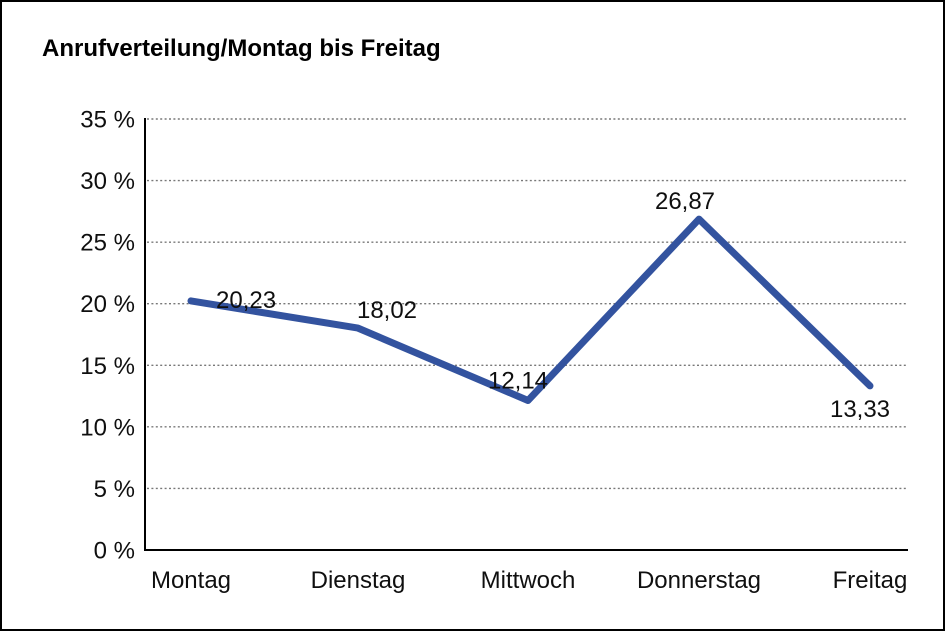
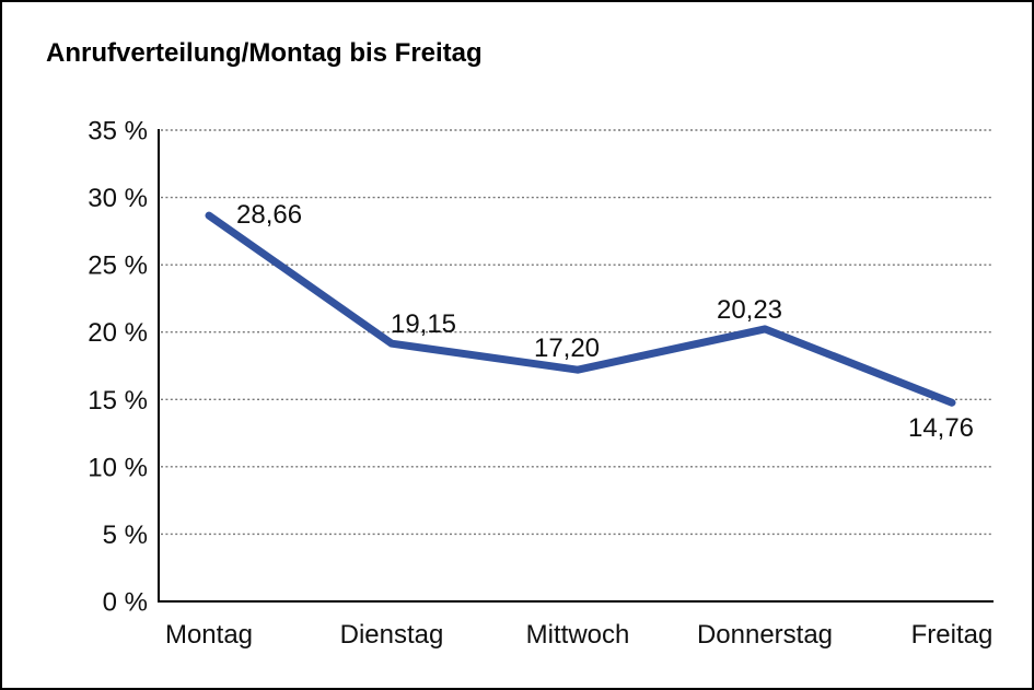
Montag: 20,23 -> 28,66
Dienstag: 18,02 -> 19,15
Mittwoch: 12,14 -> 17,20
Donnerstag: 26,87 -> 20,23
Freitag: 13,33 -> 14,76
